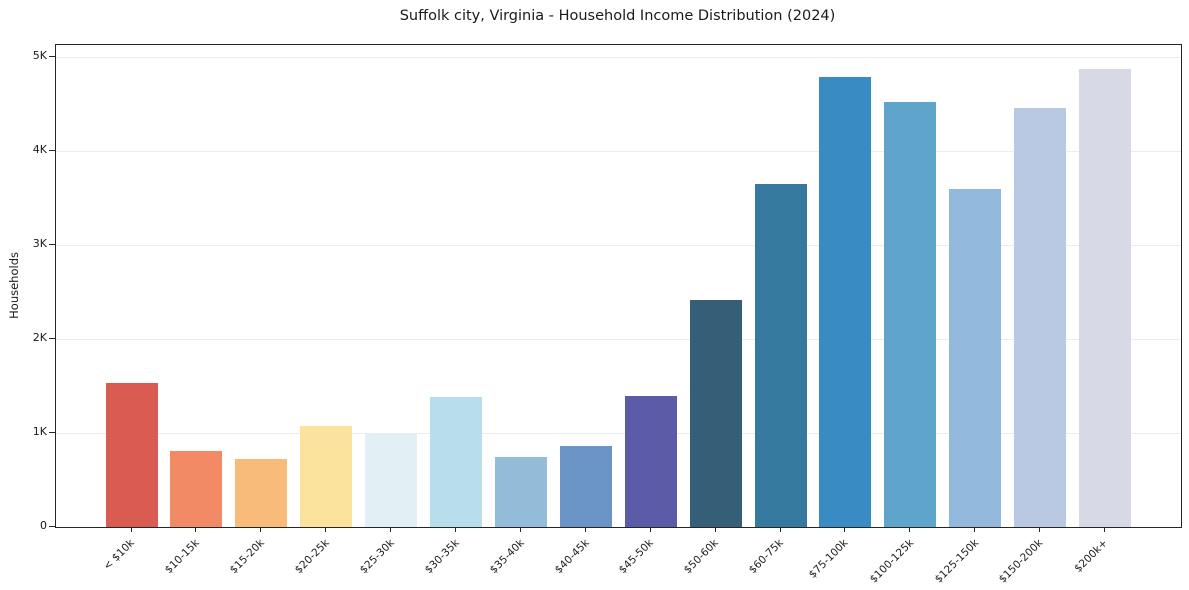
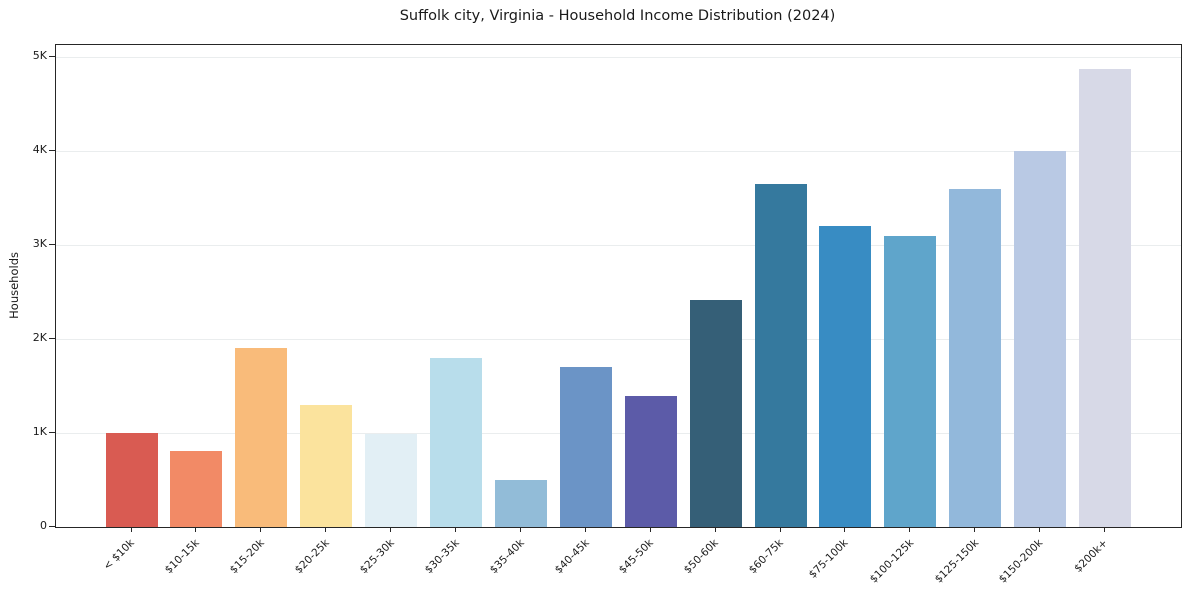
< $10k: 1.5K -> 1.0K
$15-20k: 0.7K -> 1.9K
$20-25k: 1.1K -> 1.3K
$30-35k: 1.4K -> 1.8K
$35-40k: 0.7K -> 0.5K
$40-45k: 0.9K -> 1.7K
$75-100k: 4.8K -> 3.2K
$100-125k: 4.5K -> 3.1K
$150-200k: 4.5K -> 4.0K
